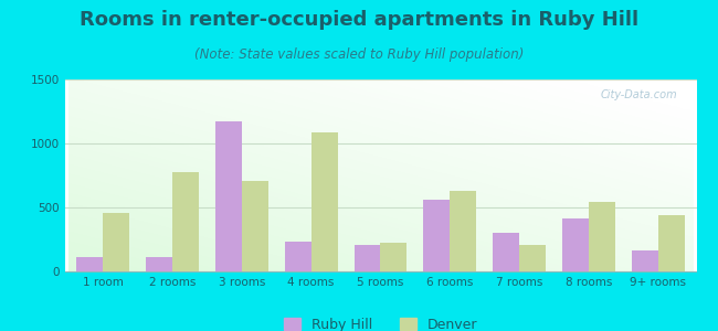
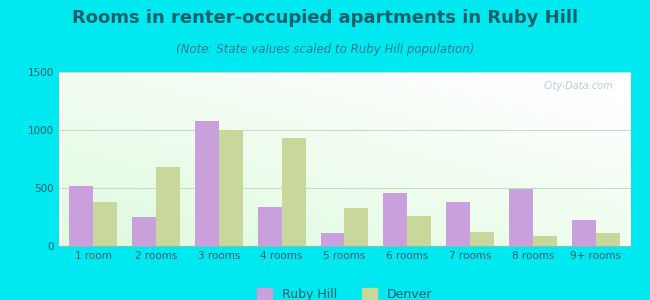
Ruby Hill/1 room: 110 -> 520
Denver/1 room: 460 -> 380
Ruby Hill/2 rooms: 110 -> 250
Denver/2 rooms: 780 -> 680
Ruby Hill/3 rooms: 1170 -> 1080
Denver/3 rooms: 710 -> 1000
Ruby Hill/4 rooms: 230 -> 340
Denver/4 rooms: 1090 -> 930
Ruby Hill/5 rooms: 210 -> 110
Denver/5 rooms: 220 -> 330
Ruby Hill/6 rooms: 560 -> 460
Denver/6 rooms: 630 -> 260
Ruby Hill/7 rooms: 300 -> 380
Denver/7 rooms: 210 -> 120
Ruby Hill/8 rooms: 410 -> 490
Denver/8 rooms: 540 -> 90
Ruby Hill/9+ rooms: 160 -> 220
Denver/9+ rooms: 440 -> 110
